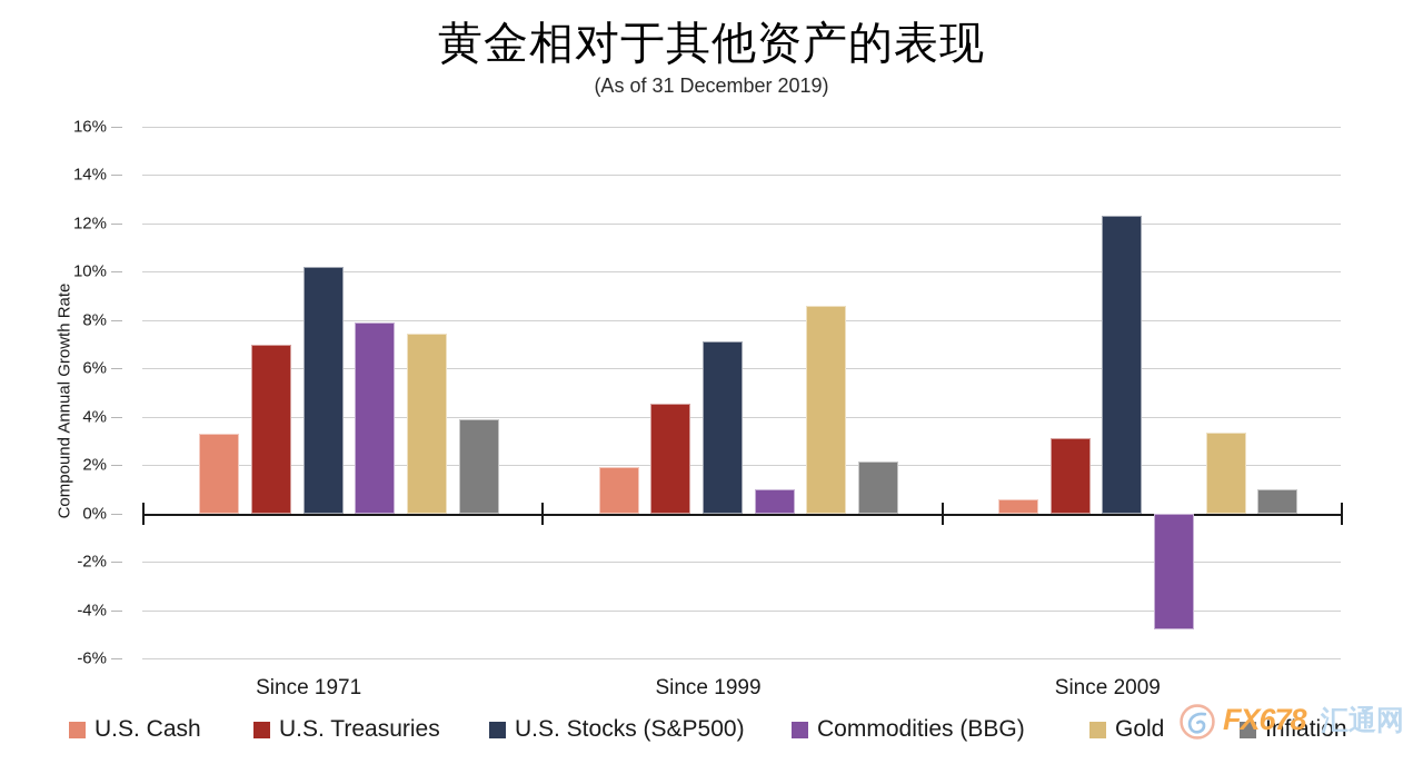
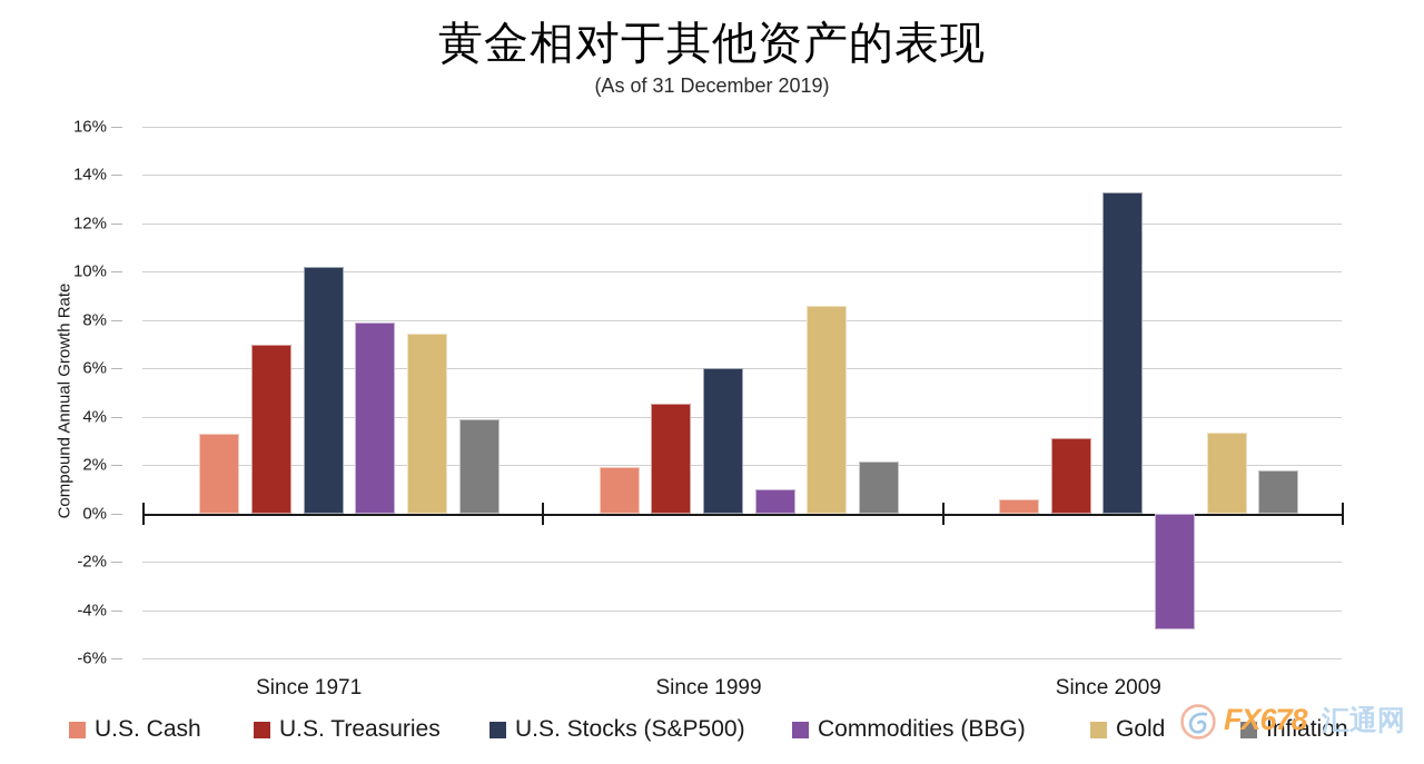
U.S. Stocks (S&P500)/Since 1999: 7.1% -> 6.0%
U.S. Stocks (S&P500)/Since 2009: 12.3% -> 13.3%
Inflation/Since 2009: 1.0% -> 1.8%
